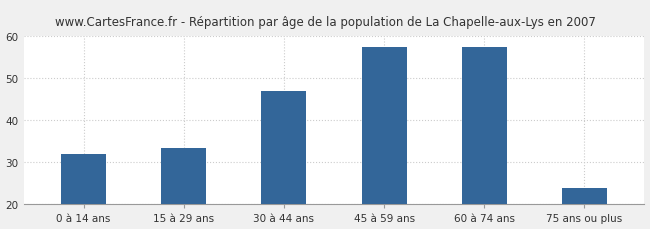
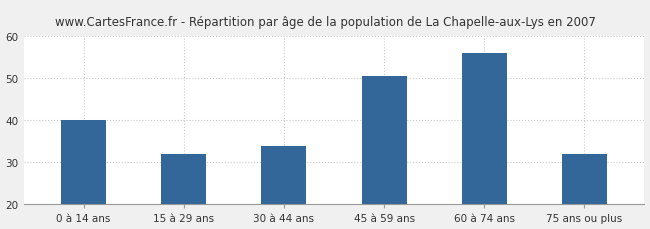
0 à 14 ans: 32.0 -> 40.0
15 à 29 ans: 33.5 -> 32.0
30 à 44 ans: 47.0 -> 34.0
45 à 59 ans: 57.5 -> 50.5
60 à 74 ans: 57.5 -> 56.0
75 ans ou plus: 24.0 -> 32.0
